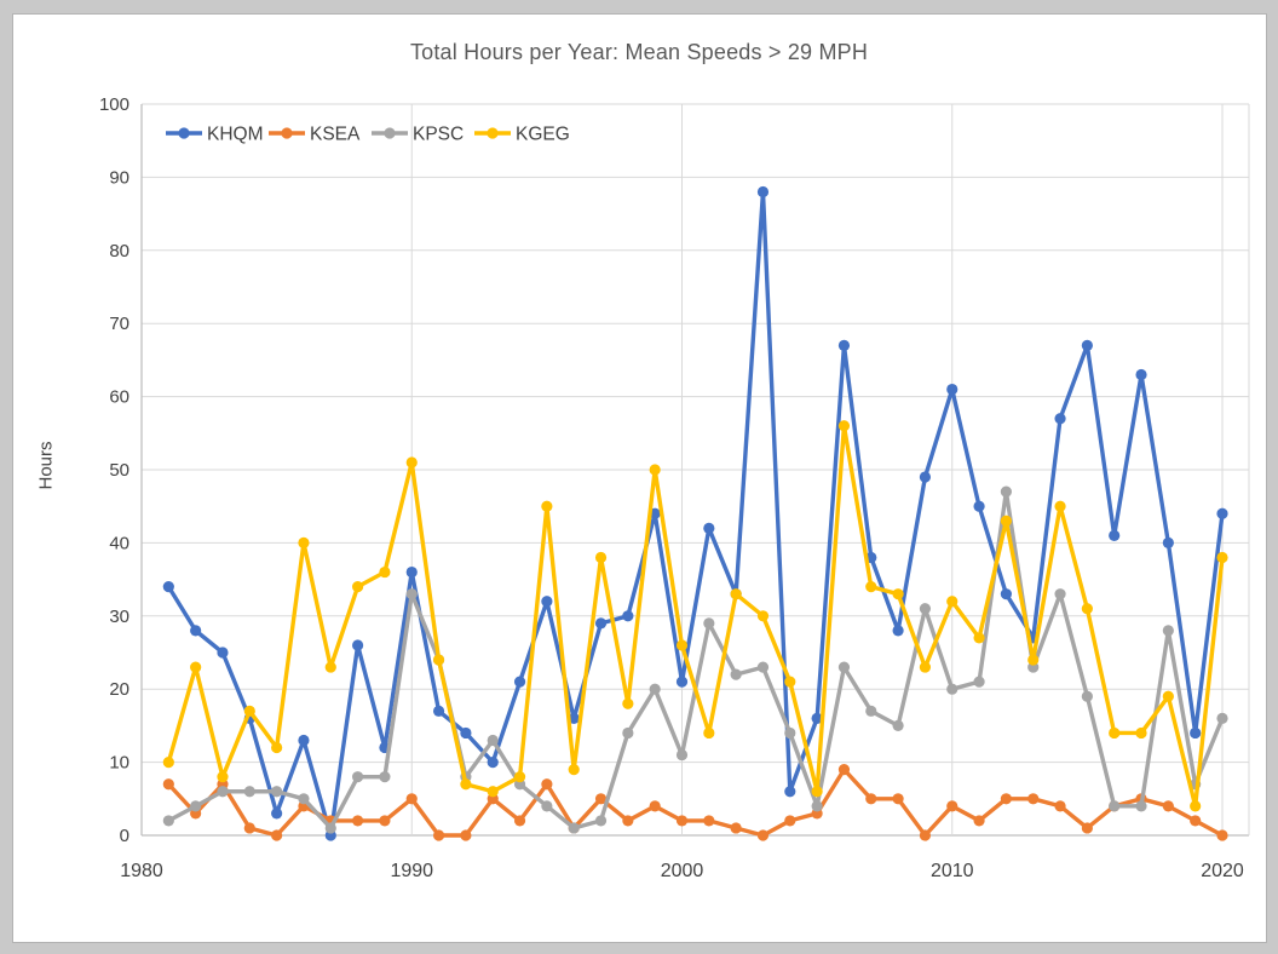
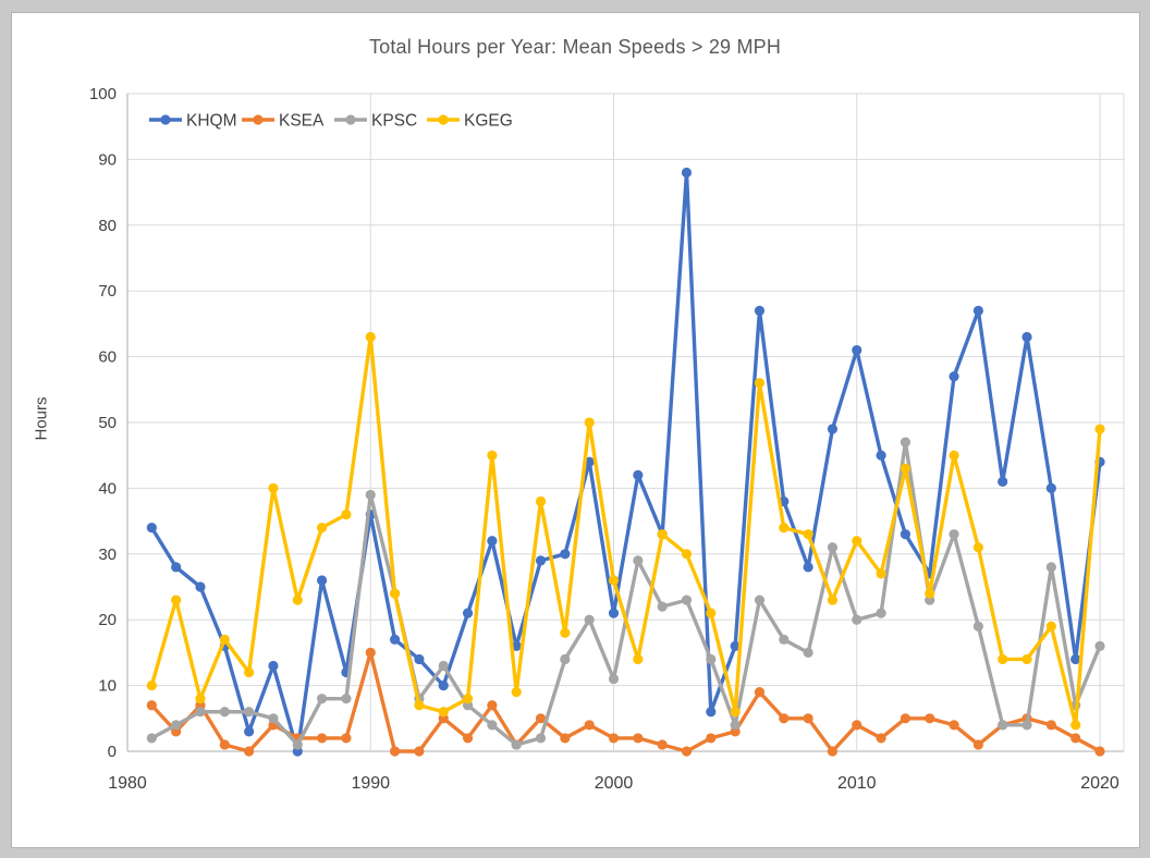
KSEA/1990: 5 -> 15
KPSC/1990: 33 -> 39
KGEG/1990: 51 -> 63
KGEG/2020: 38 -> 49
